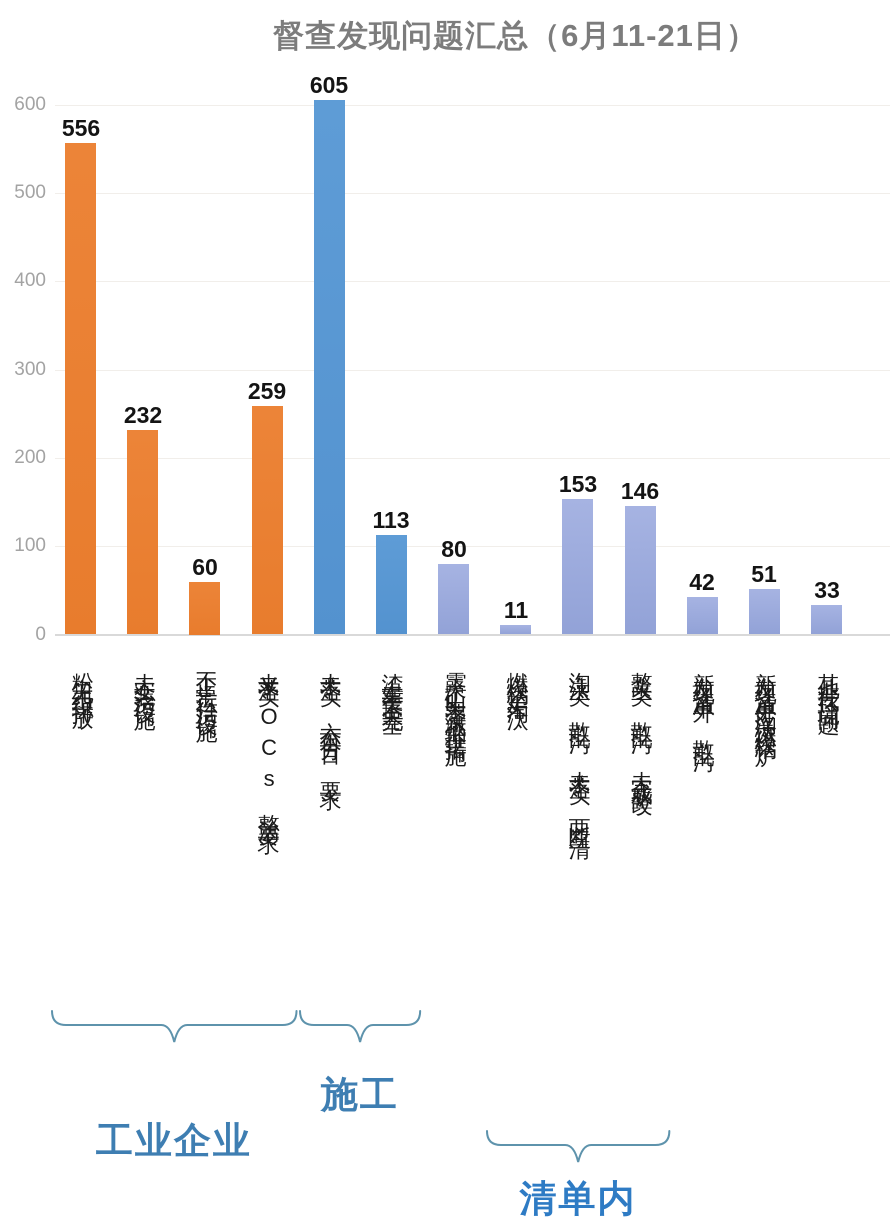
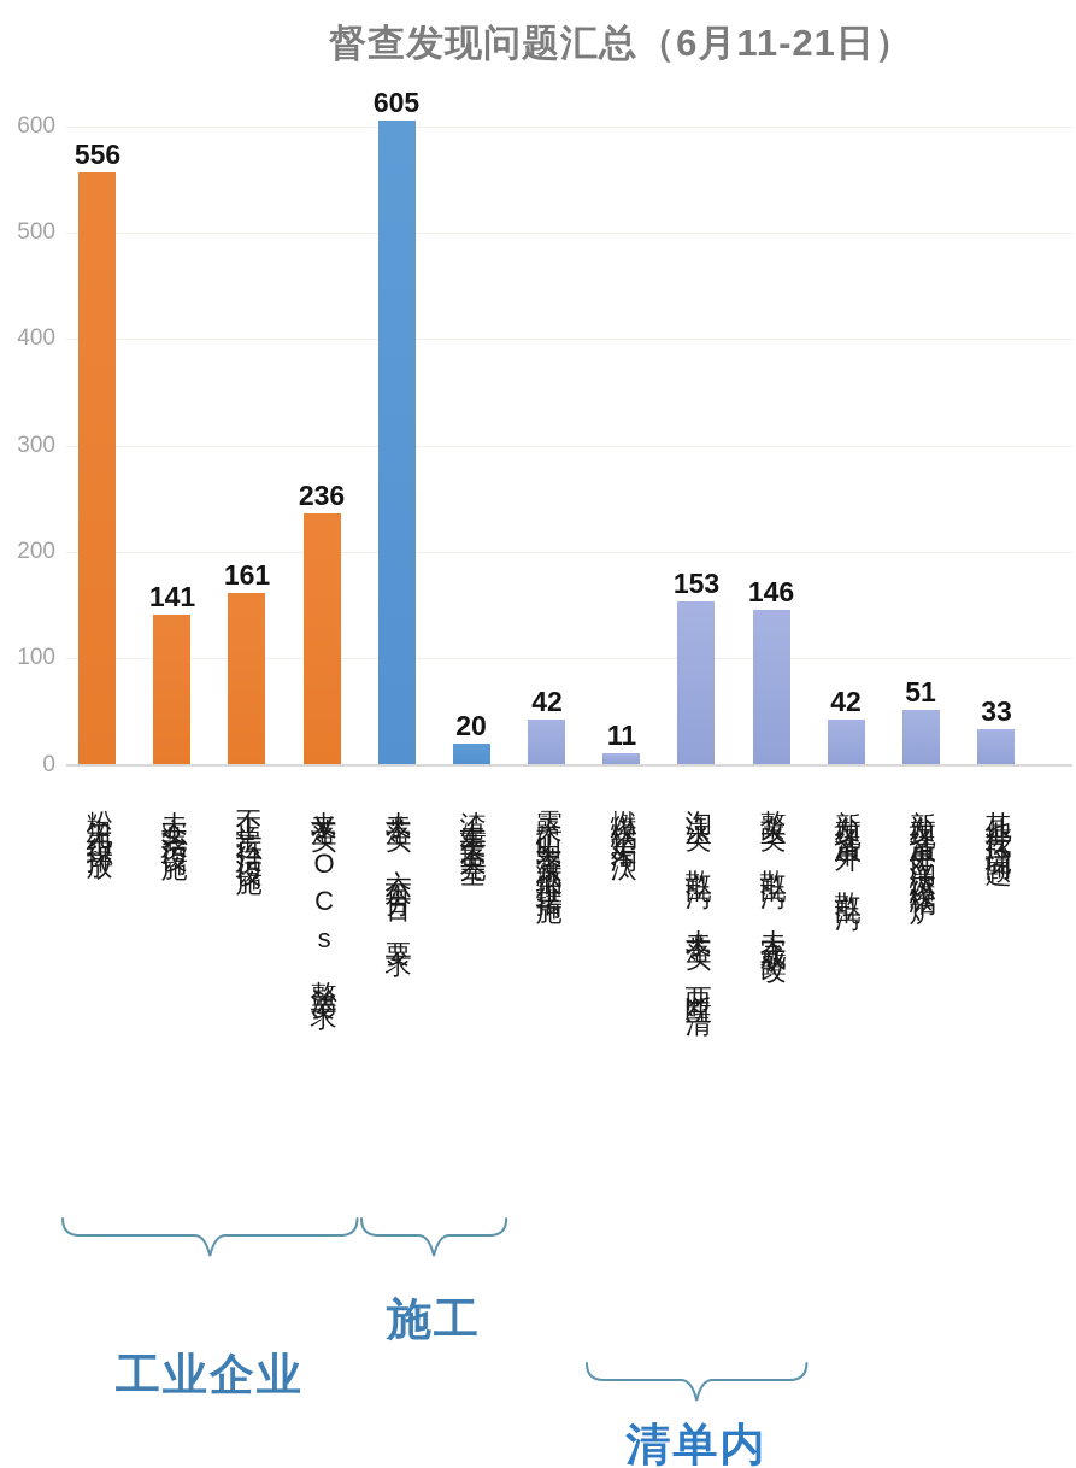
未安装治污设施: 232 -> 141
不正常运行治污设施: 60 -> 161
未落实VOCs整治要求: 259 -> 236
渣土车覆盖不完全: 113 -> 20
露天矿山未落实减尘抑尘措施: 80 -> 42
